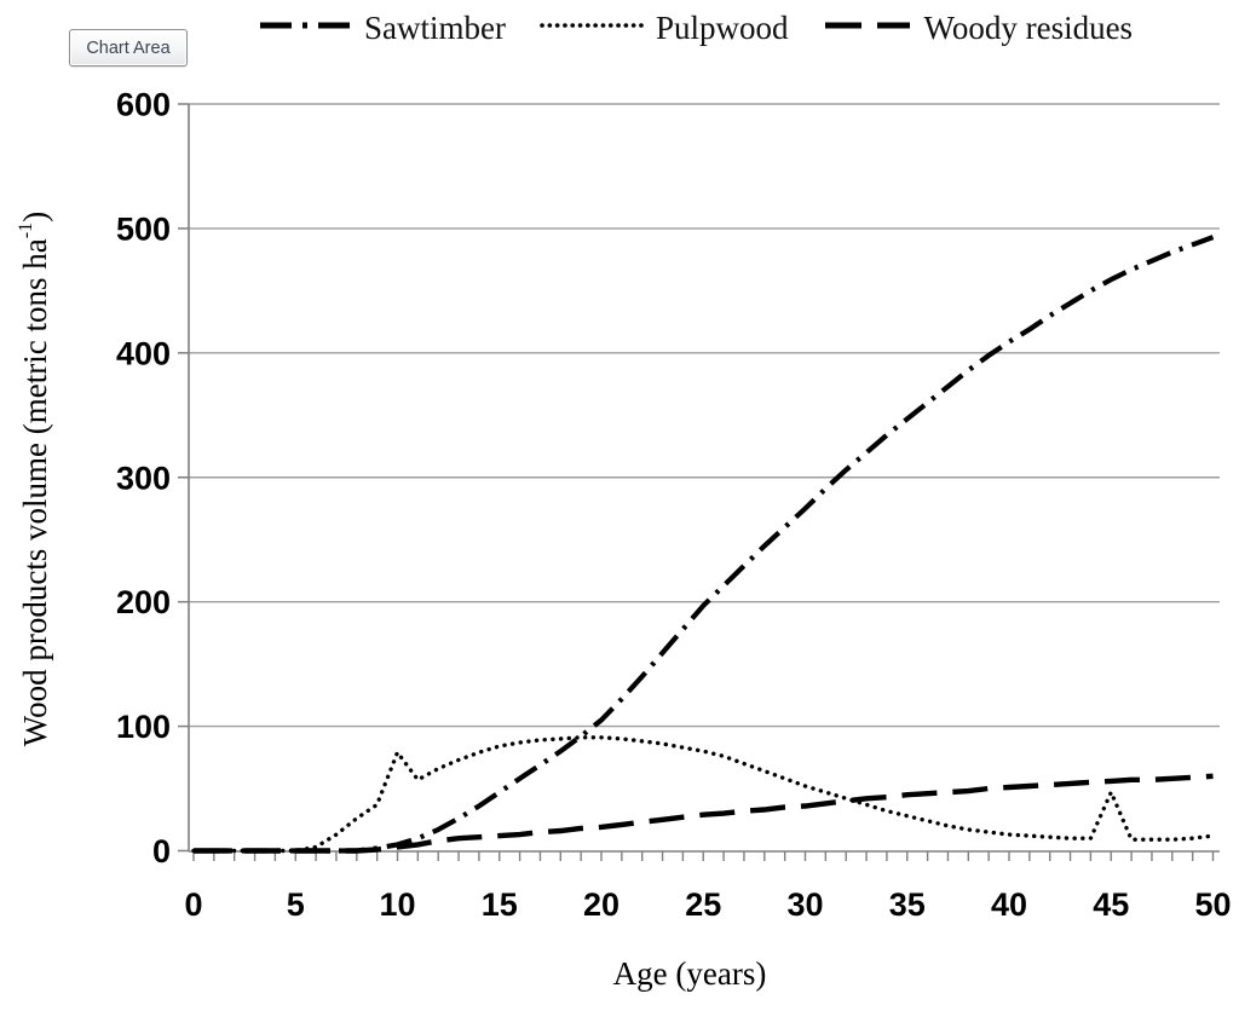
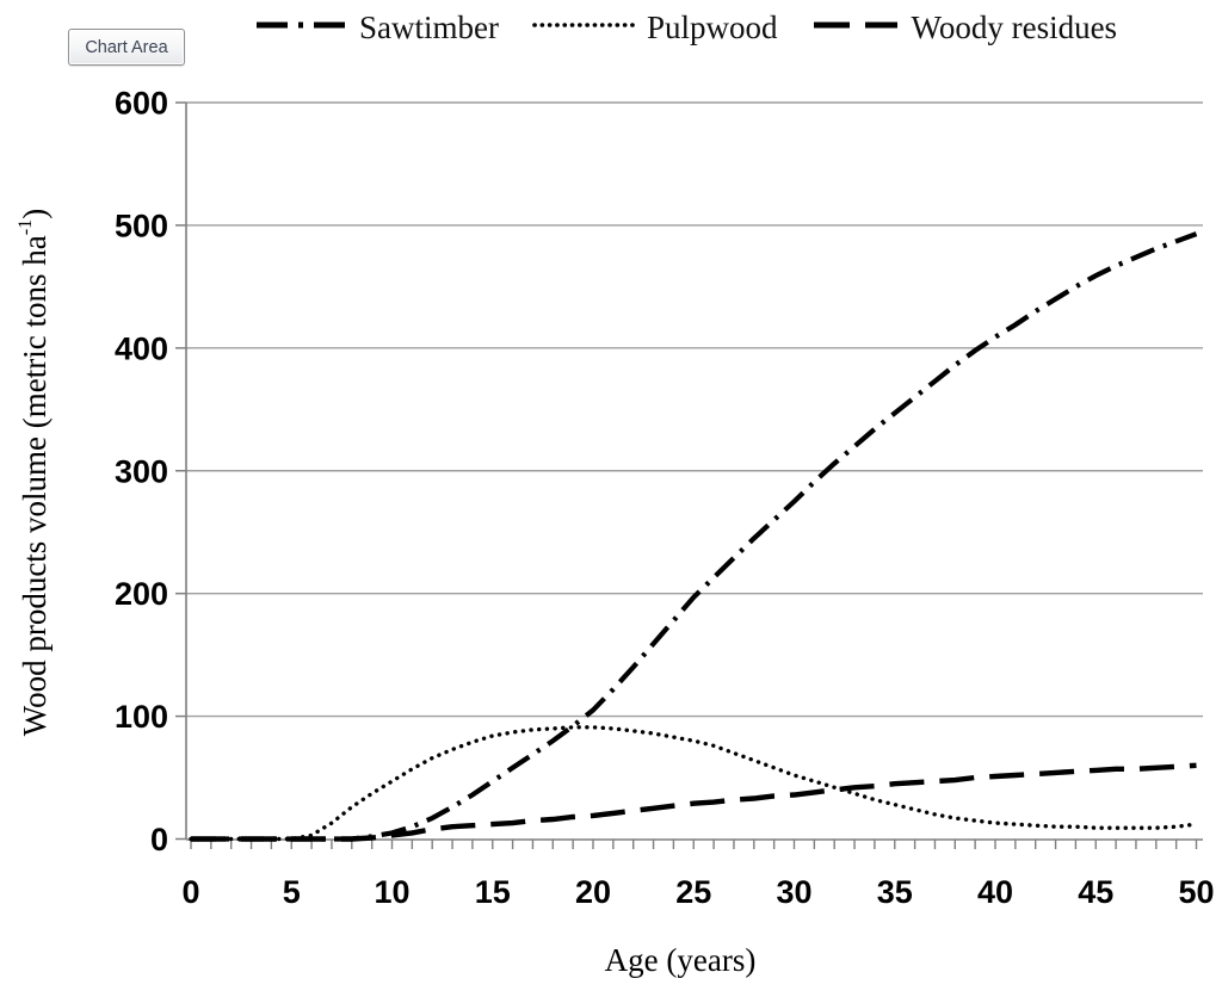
Pulpwood/10: 79 -> 47
Pulpwood/45: 47 -> 9
